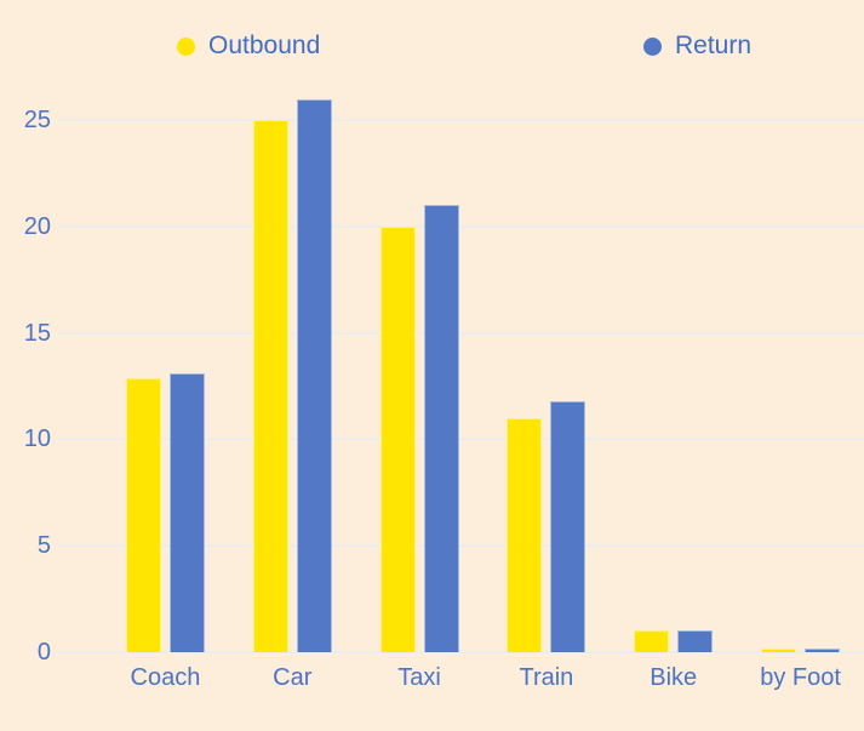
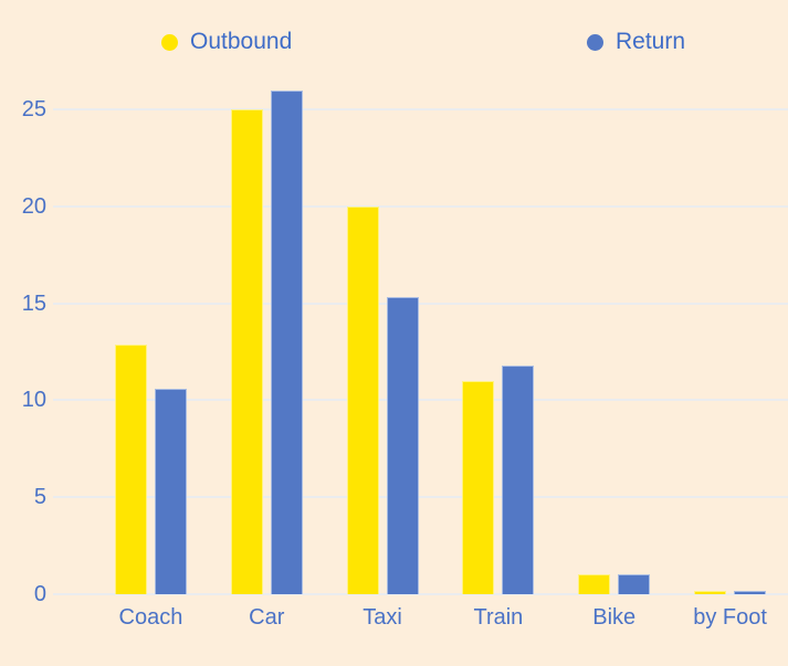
Return/Coach: 13.1 -> 10.6
Return/Taxi: 21.0 -> 15.3
